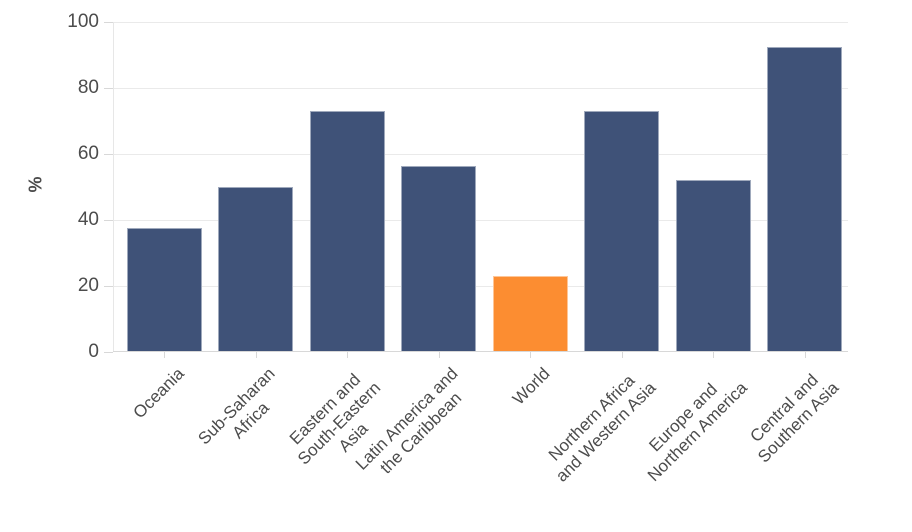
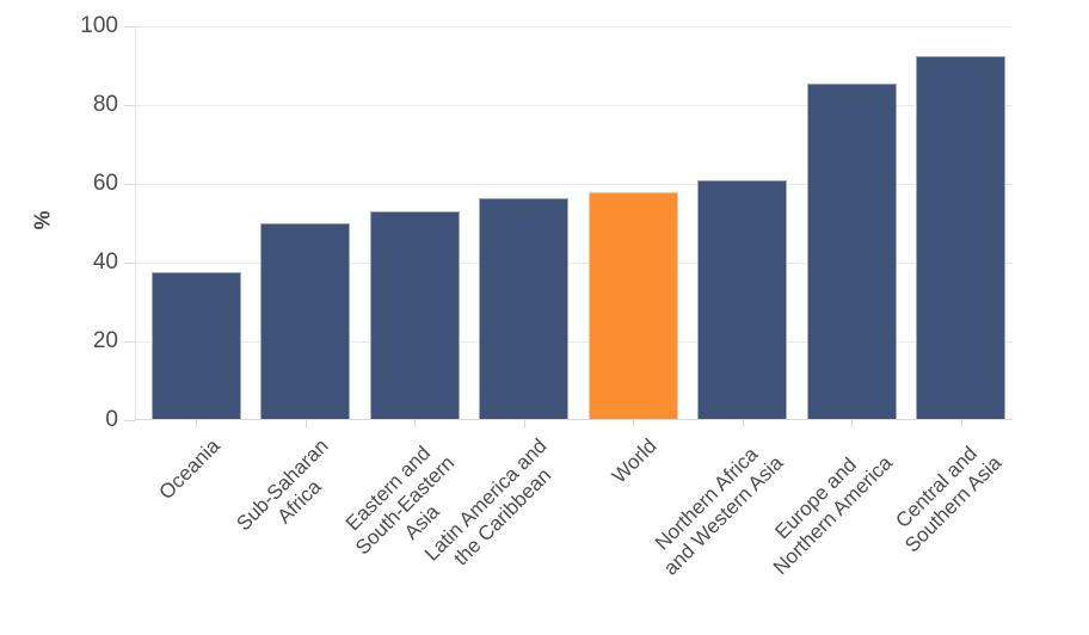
Eastern and South-Eastern Asia: 73 -> 53
World: 23 -> 58
Northern Africa and Western Asia: 73 -> 61
Europe and Northern America: 52 -> 86
